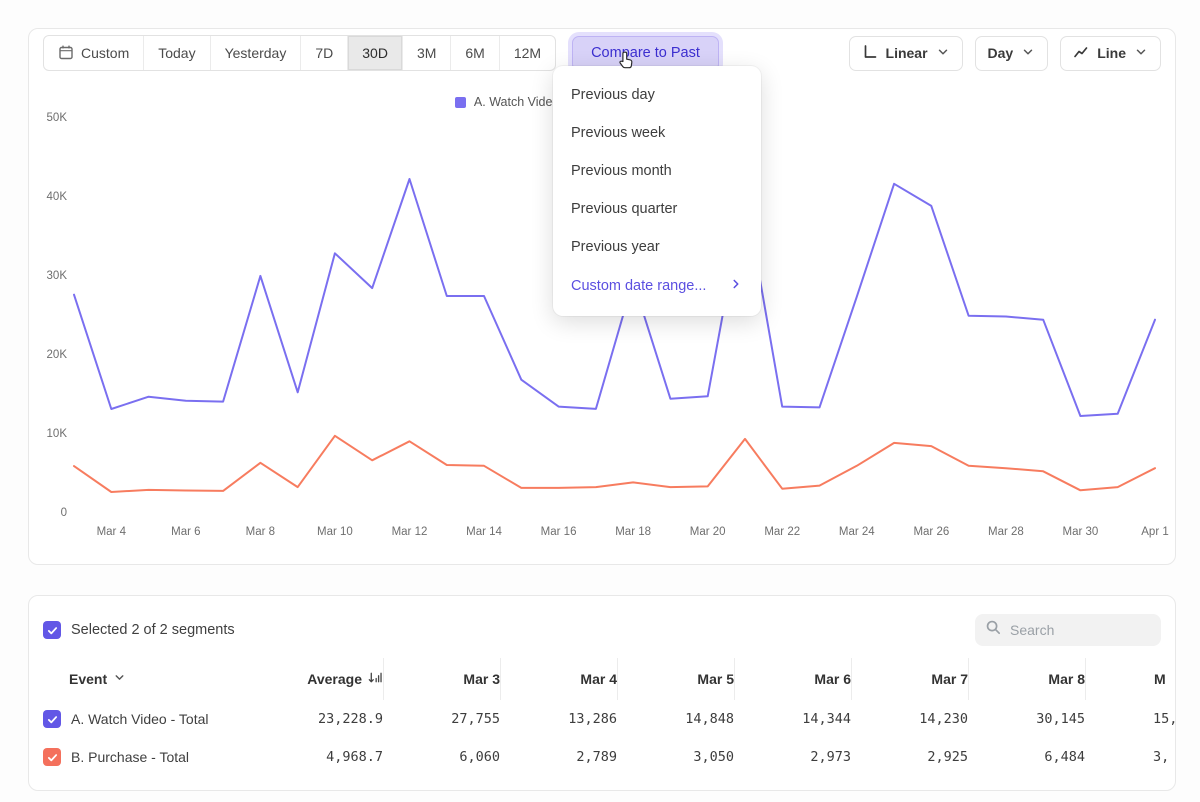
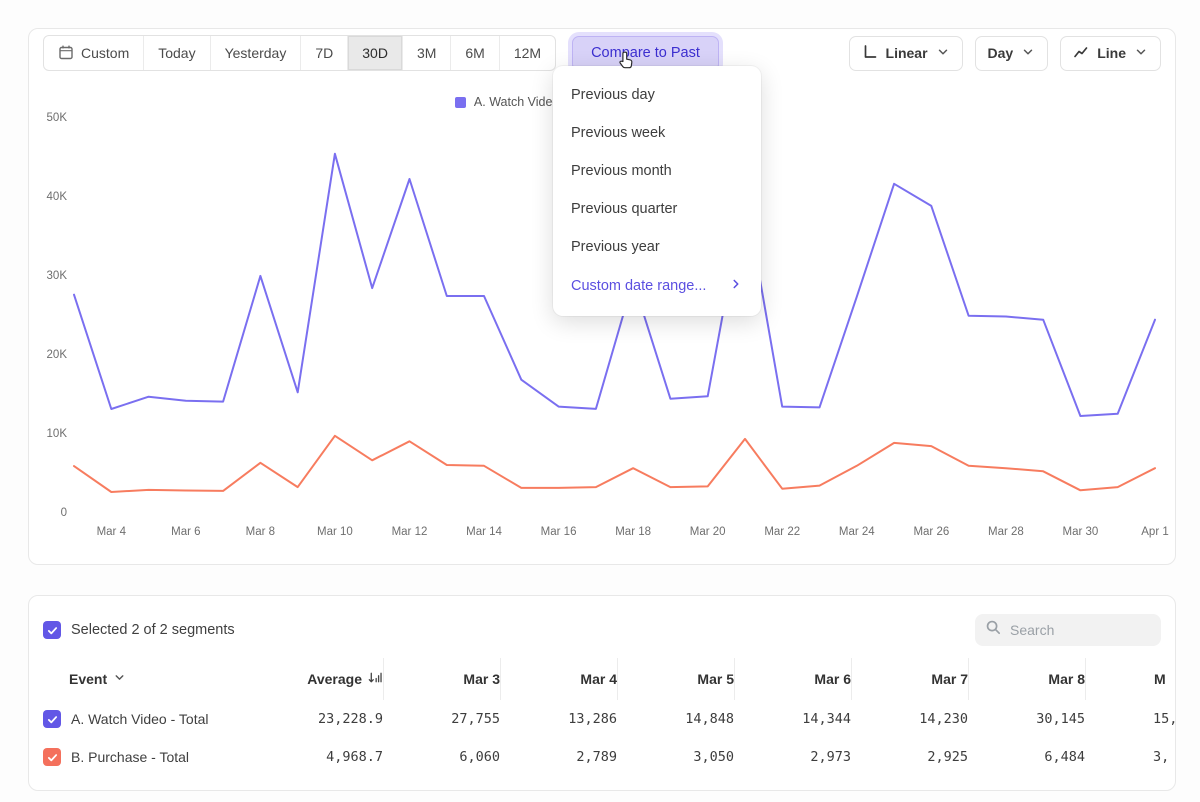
A. Watch Video - Total/Mar 10: 33K -> 46K
B. Purchase - Total/Mar 18: 4K -> 6K
